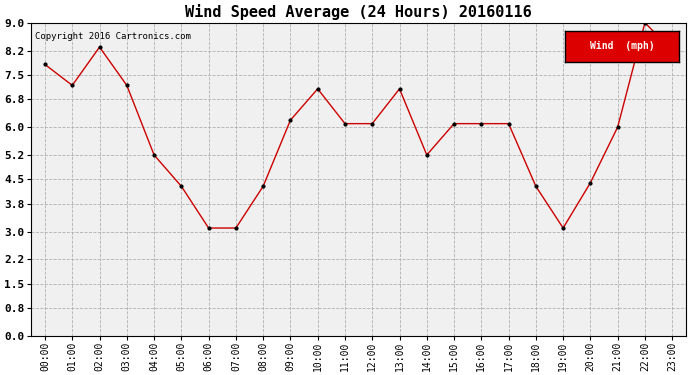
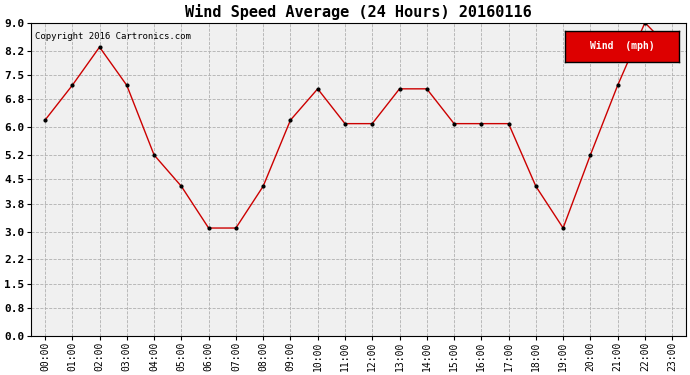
00:00: 7.8 -> 6.2
14:00: 5.2 -> 7.1
20:00: 4.4 -> 5.2
21:00: 6.0 -> 7.2
